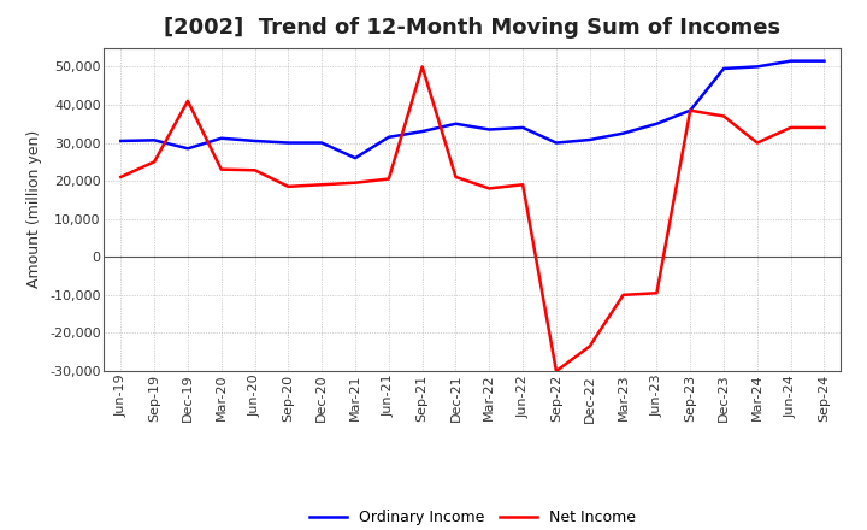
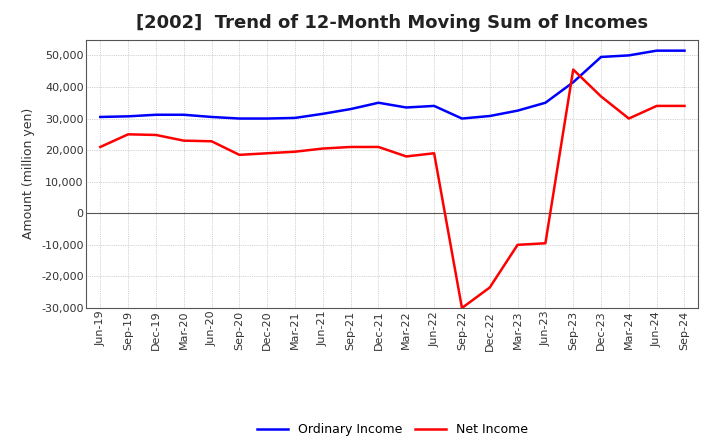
Ordinary Income/Dec-19: 28,500 -> 31,200
Net Income/Dec-19: 41,000 -> 24,800
Ordinary Income/Mar-21: 26,000 -> 30,200
Net Income/Sep-21: 50,000 -> 21,000
Ordinary Income/Sep-23: 38,500 -> 41,500
Net Income/Sep-23: 38,500 -> 45,500
